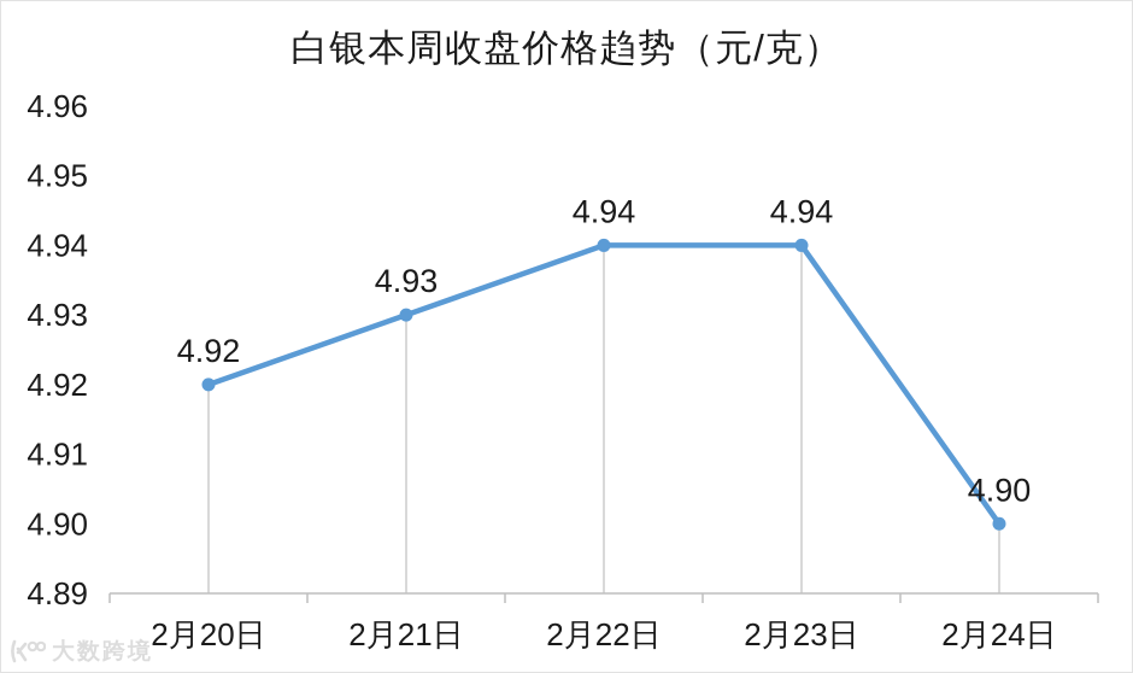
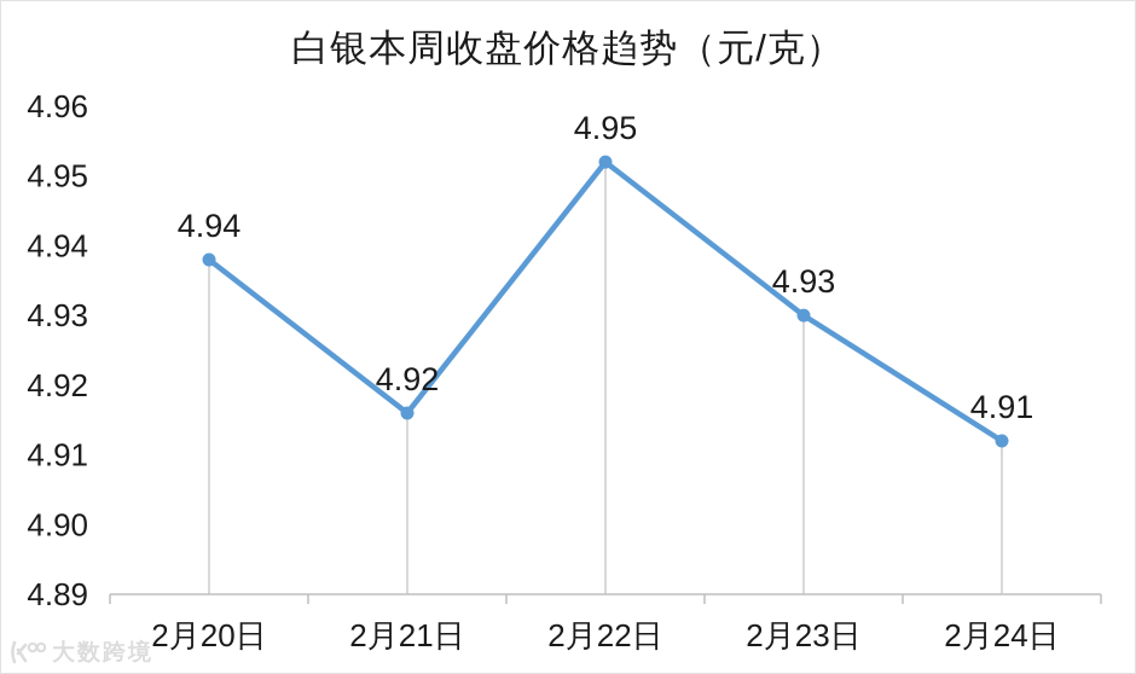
2月20日: 4.92 -> 4.94
2月21日: 4.93 -> 4.92
2月22日: 4.94 -> 4.95
2月23日: 4.94 -> 4.93
2月24日: 4.90 -> 4.91
